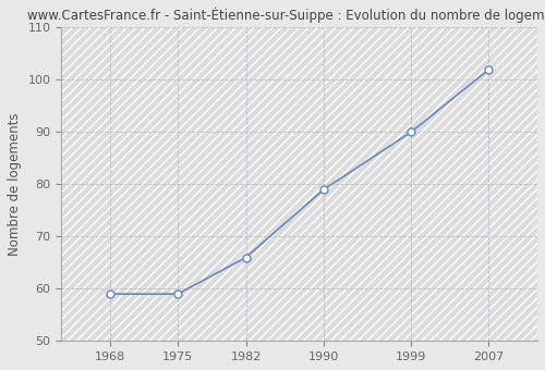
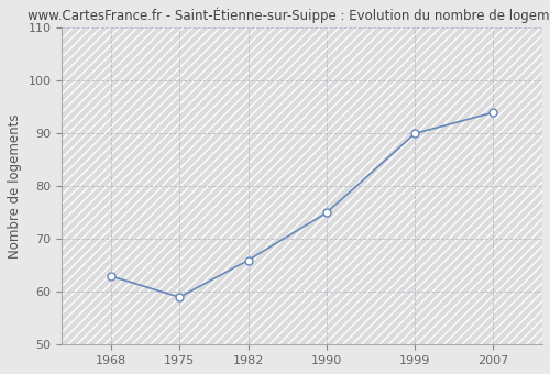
1968: 59 -> 63
1990: 79 -> 75
2007: 102 -> 94
